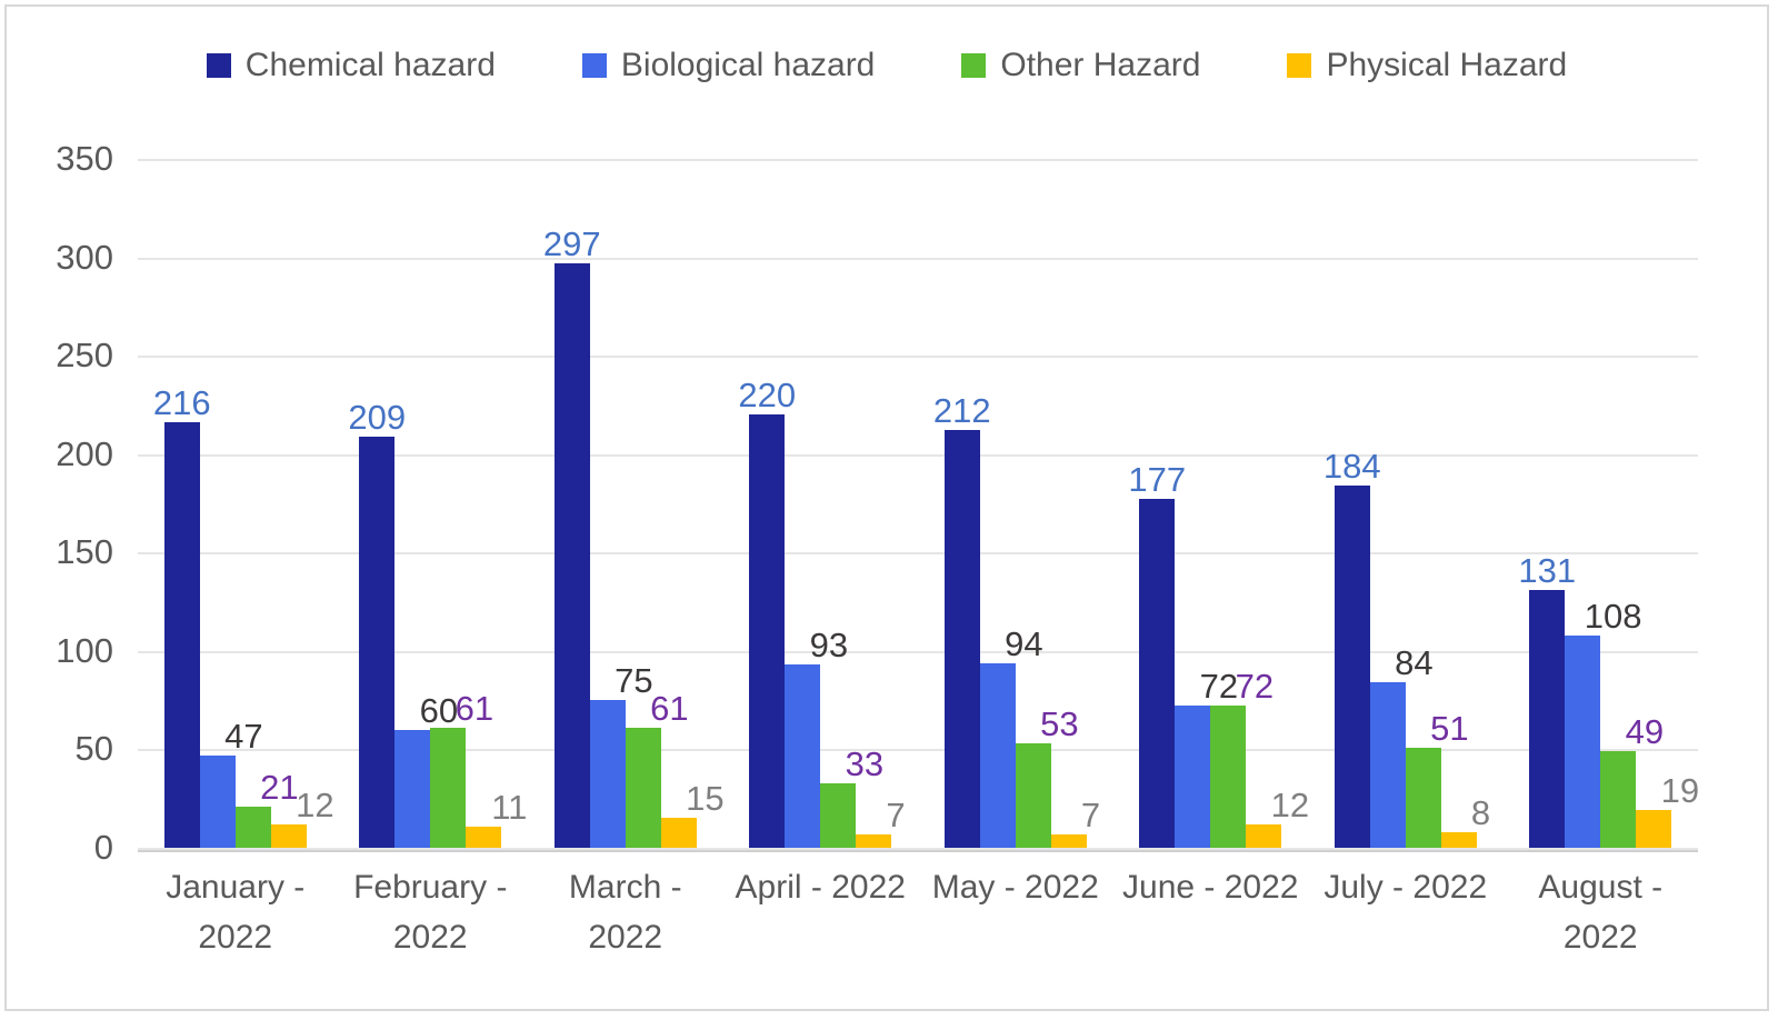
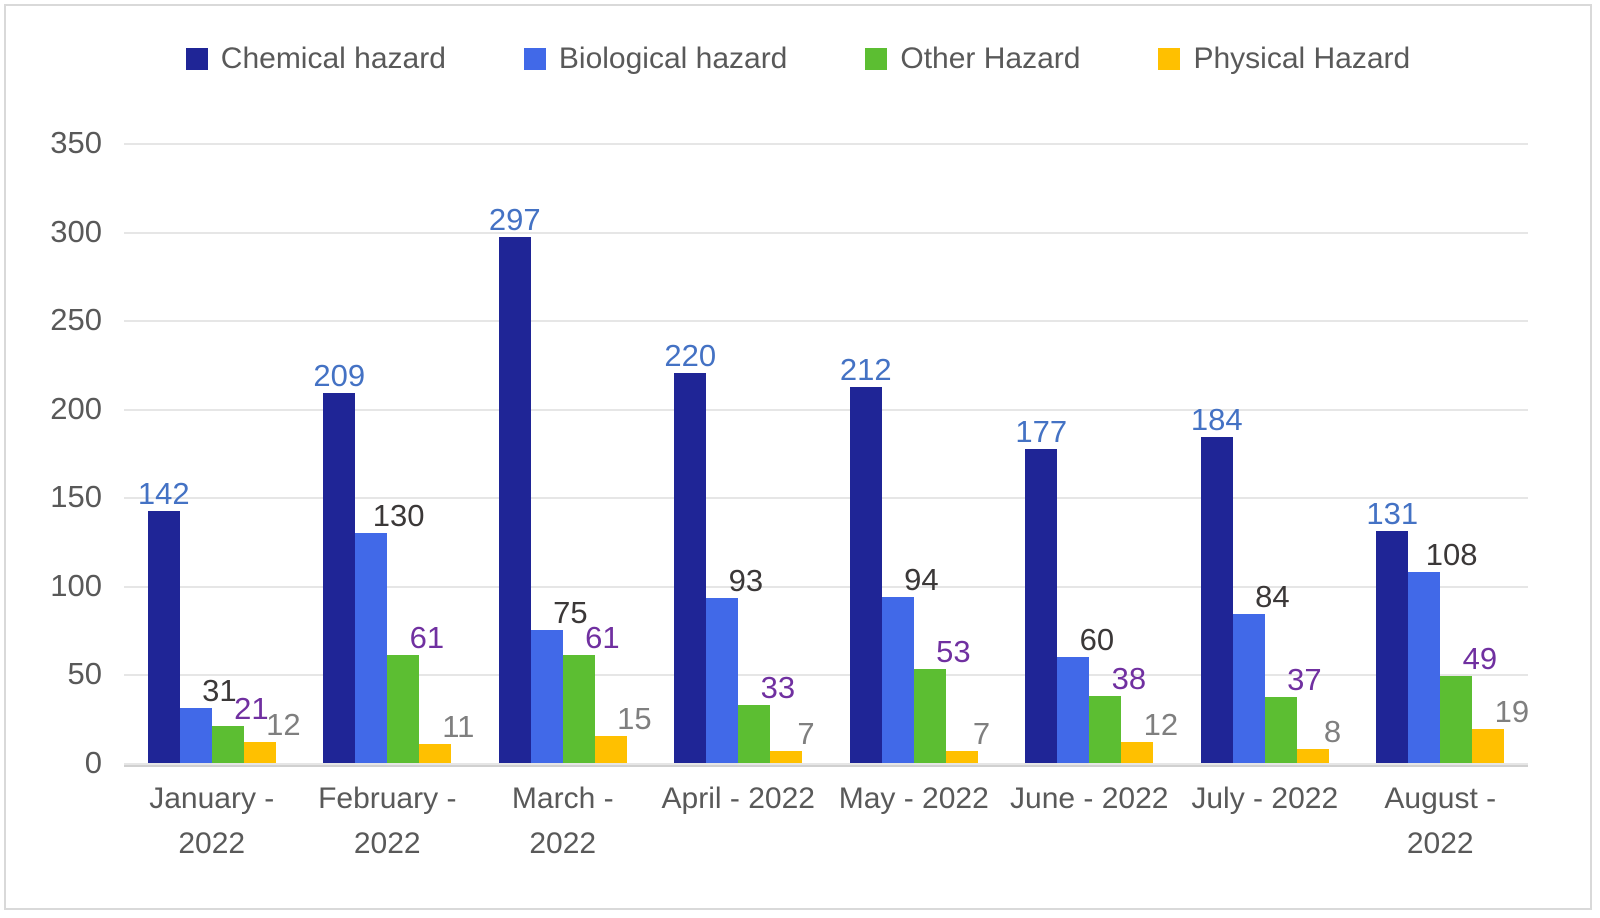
Chemical hazard/January - 2022: 216 -> 142
Biological hazard/January - 2022: 47 -> 31
Biological hazard/February - 2022: 60 -> 130
Biological hazard/June - 2022: 72 -> 60
Other Hazard/June - 2022: 72 -> 38
Other Hazard/July - 2022: 51 -> 37
